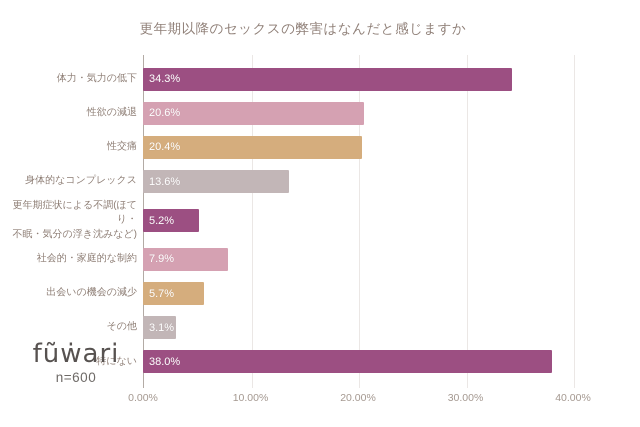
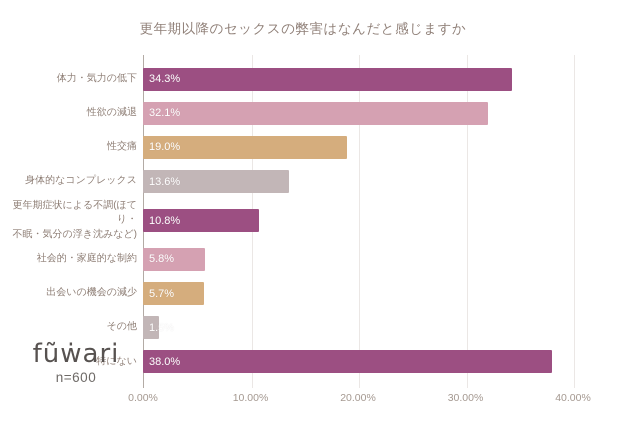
性欲の減退: 20.6% -> 32.1%
性交痛: 20.4% -> 19.0%
更年期症状による不調(ほてり・ 不眠・気分の浮き沈みなど): 5.2% -> 10.8%
社会的・家庭的な制約: 7.9% -> 5.8%
その他: 3.1% -> 1.5%
